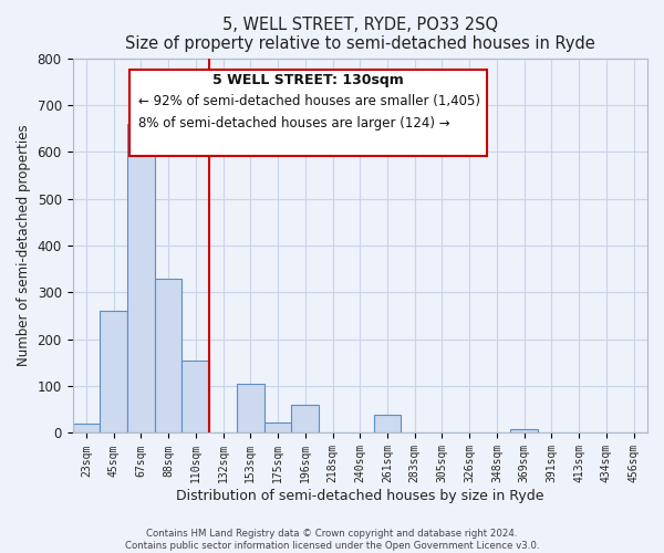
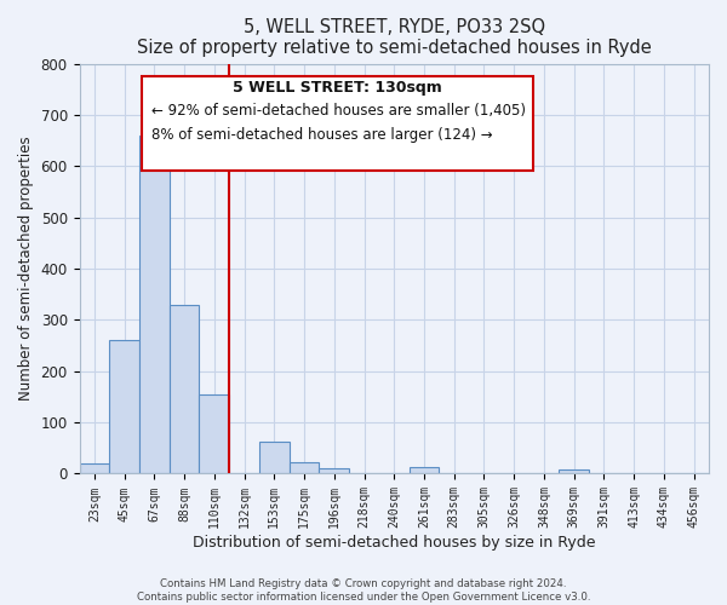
153sqm: 105 -> 62
196sqm: 60 -> 10
261sqm: 40 -> 13
